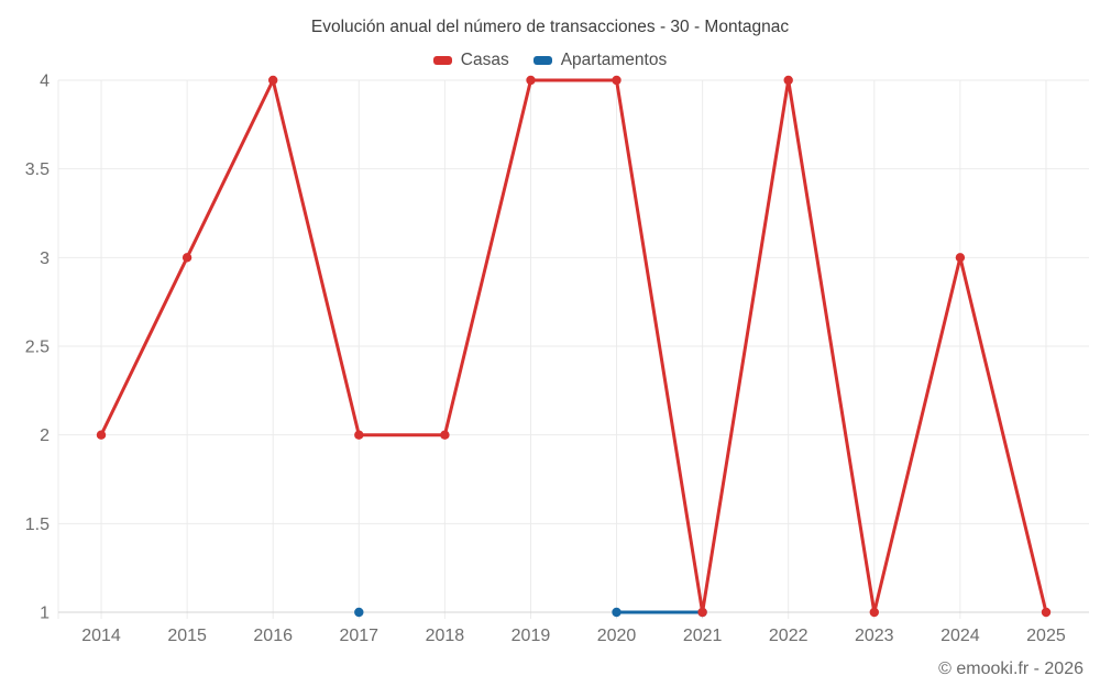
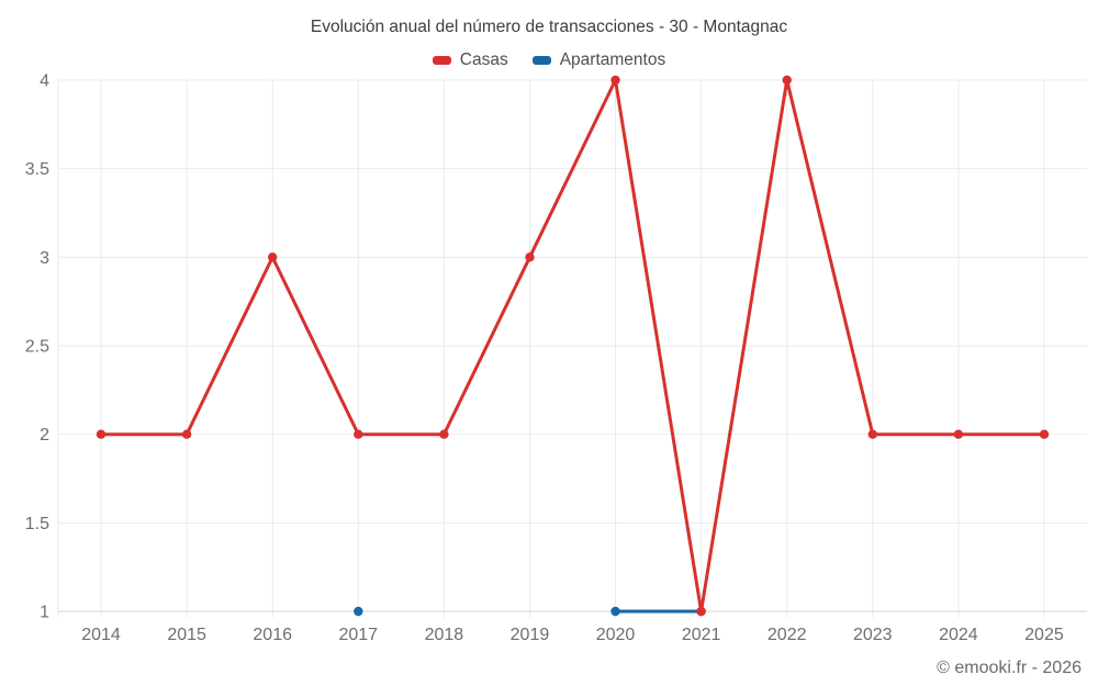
Casas/2015: 3 -> 2
Casas/2016: 4 -> 3
Casas/2019: 4 -> 3
Casas/2023: 1 -> 2
Casas/2024: 3 -> 2
Casas/2025: 1 -> 2
